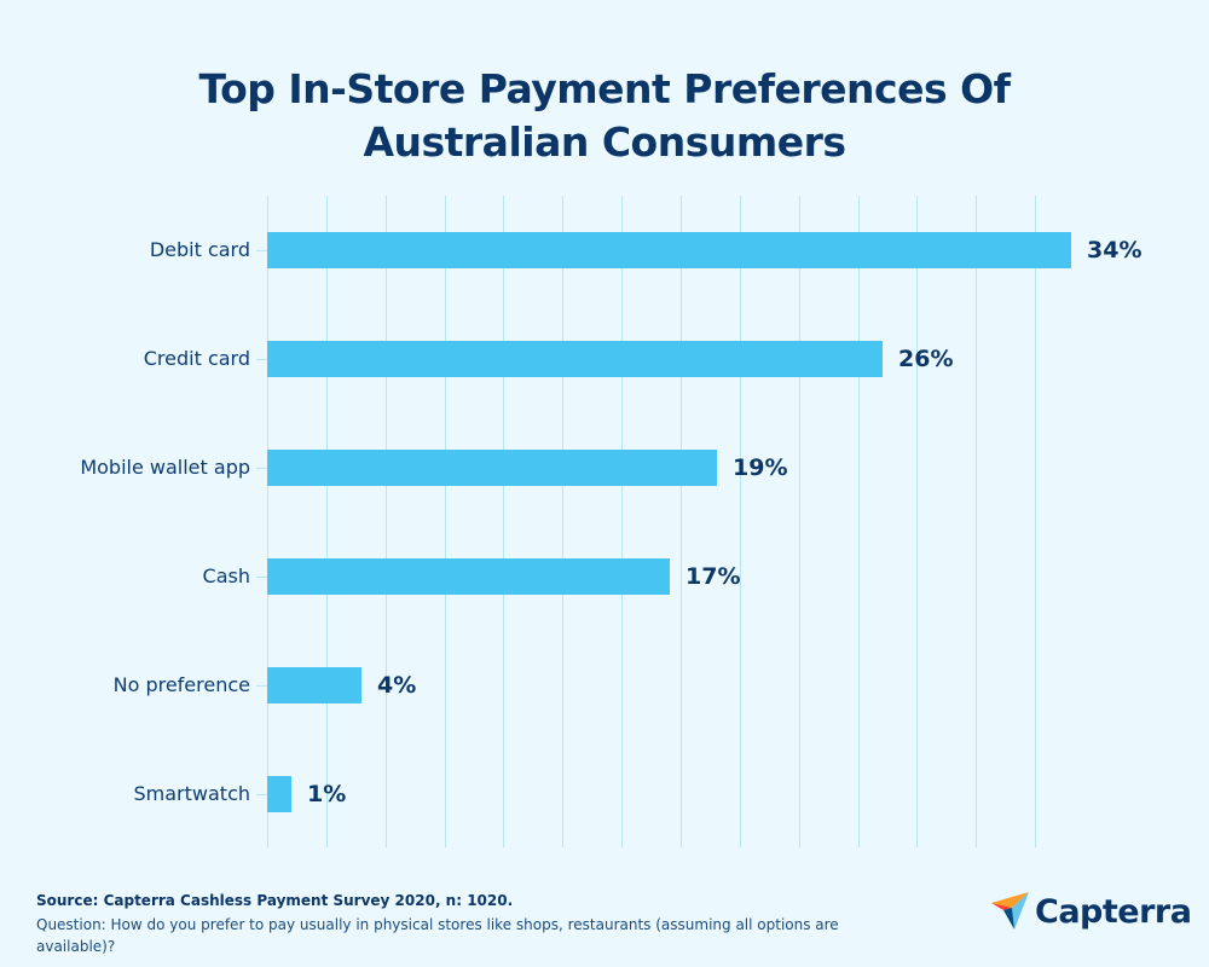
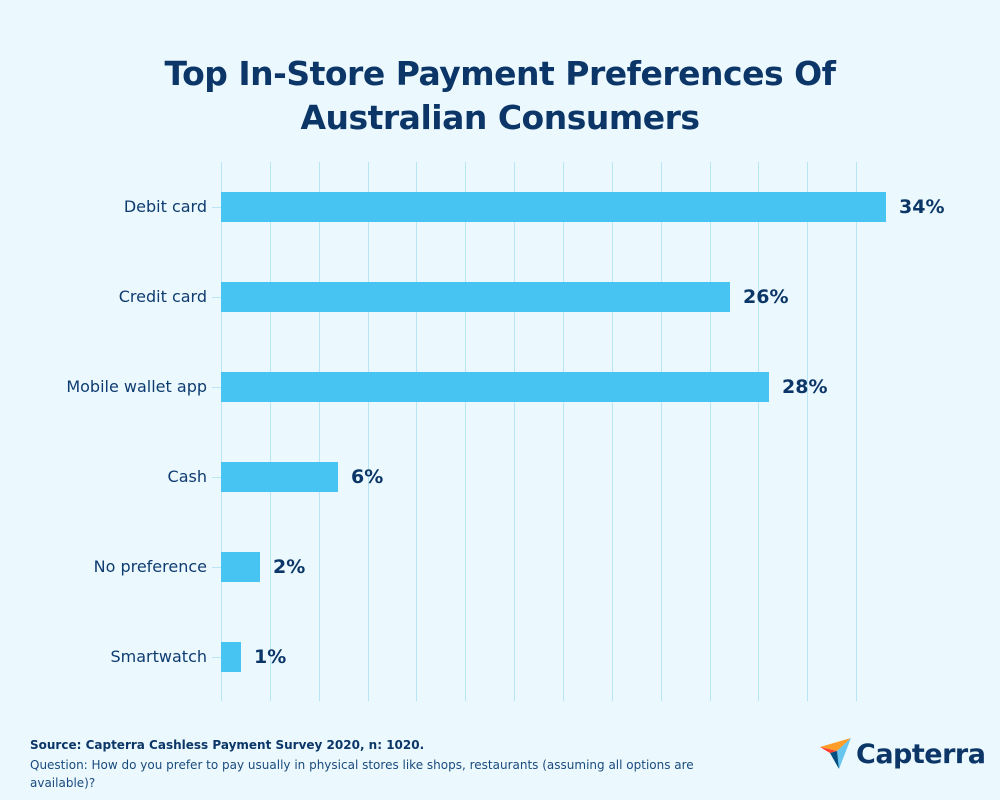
Mobile wallet app: 19% -> 28%
Cash: 17% -> 6%
No preference: 4% -> 2%
